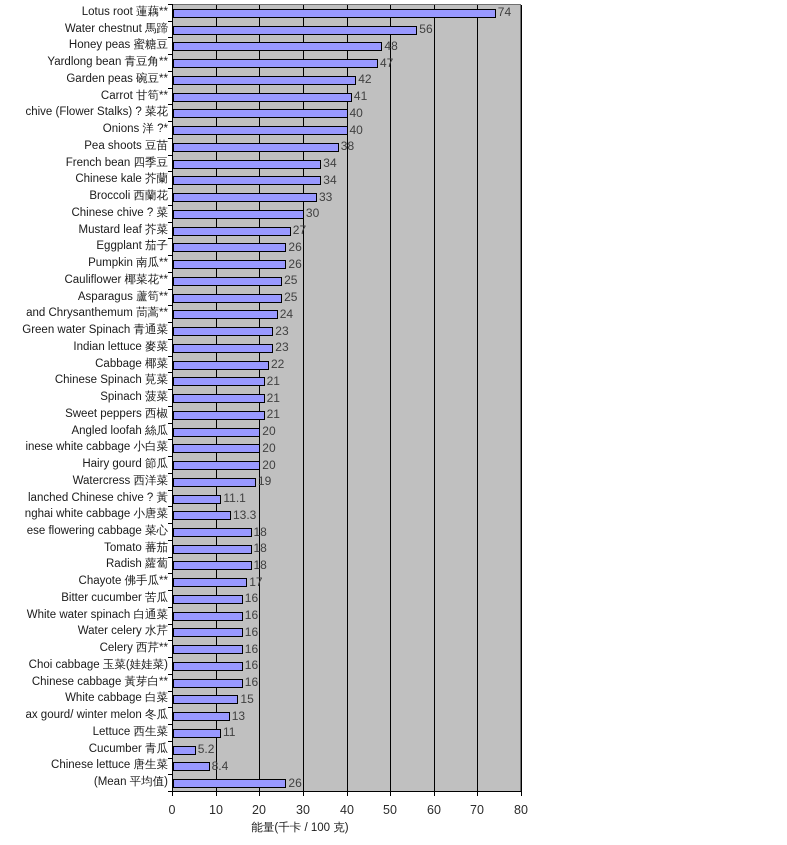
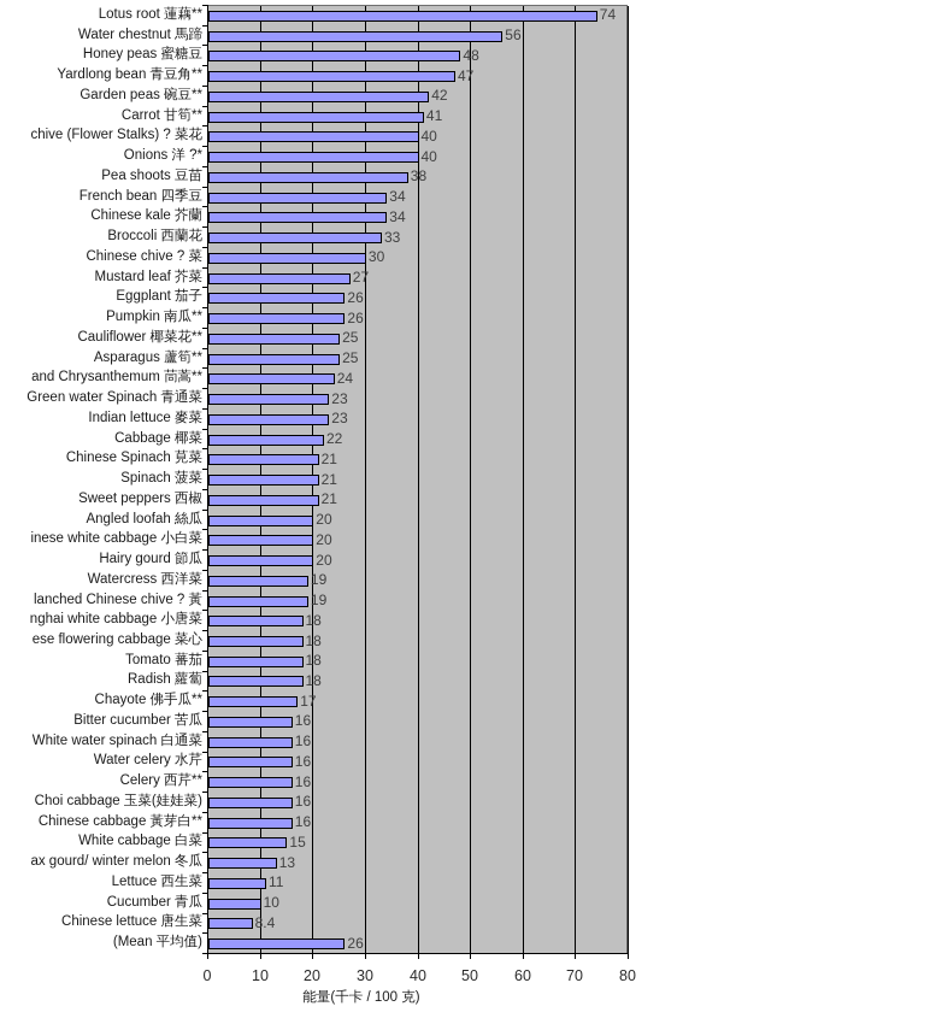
lanched Chinese chive ? 黃: 11.1 -> 19
nghai white cabbage 小唐菜: 13.3 -> 18
Cucumber 青瓜: 5.2 -> 10
